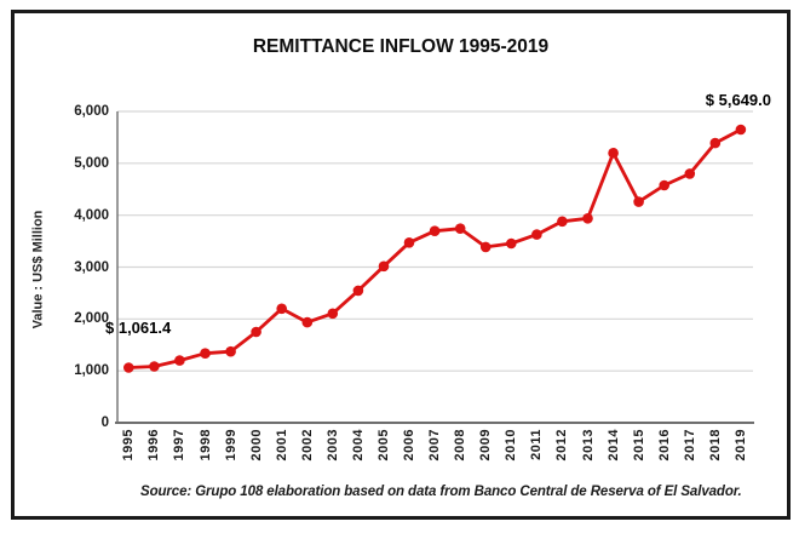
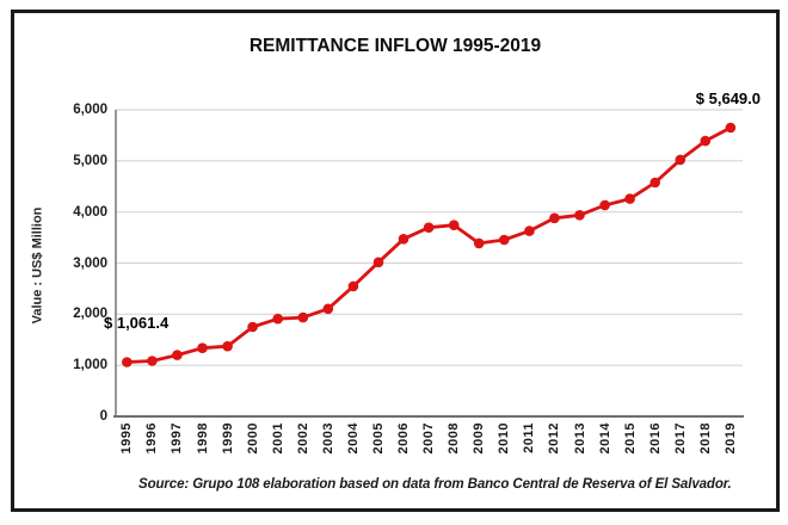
2001: 2200 -> 1900
2014: 5200 -> 4100
2017: 4800 -> 5000
